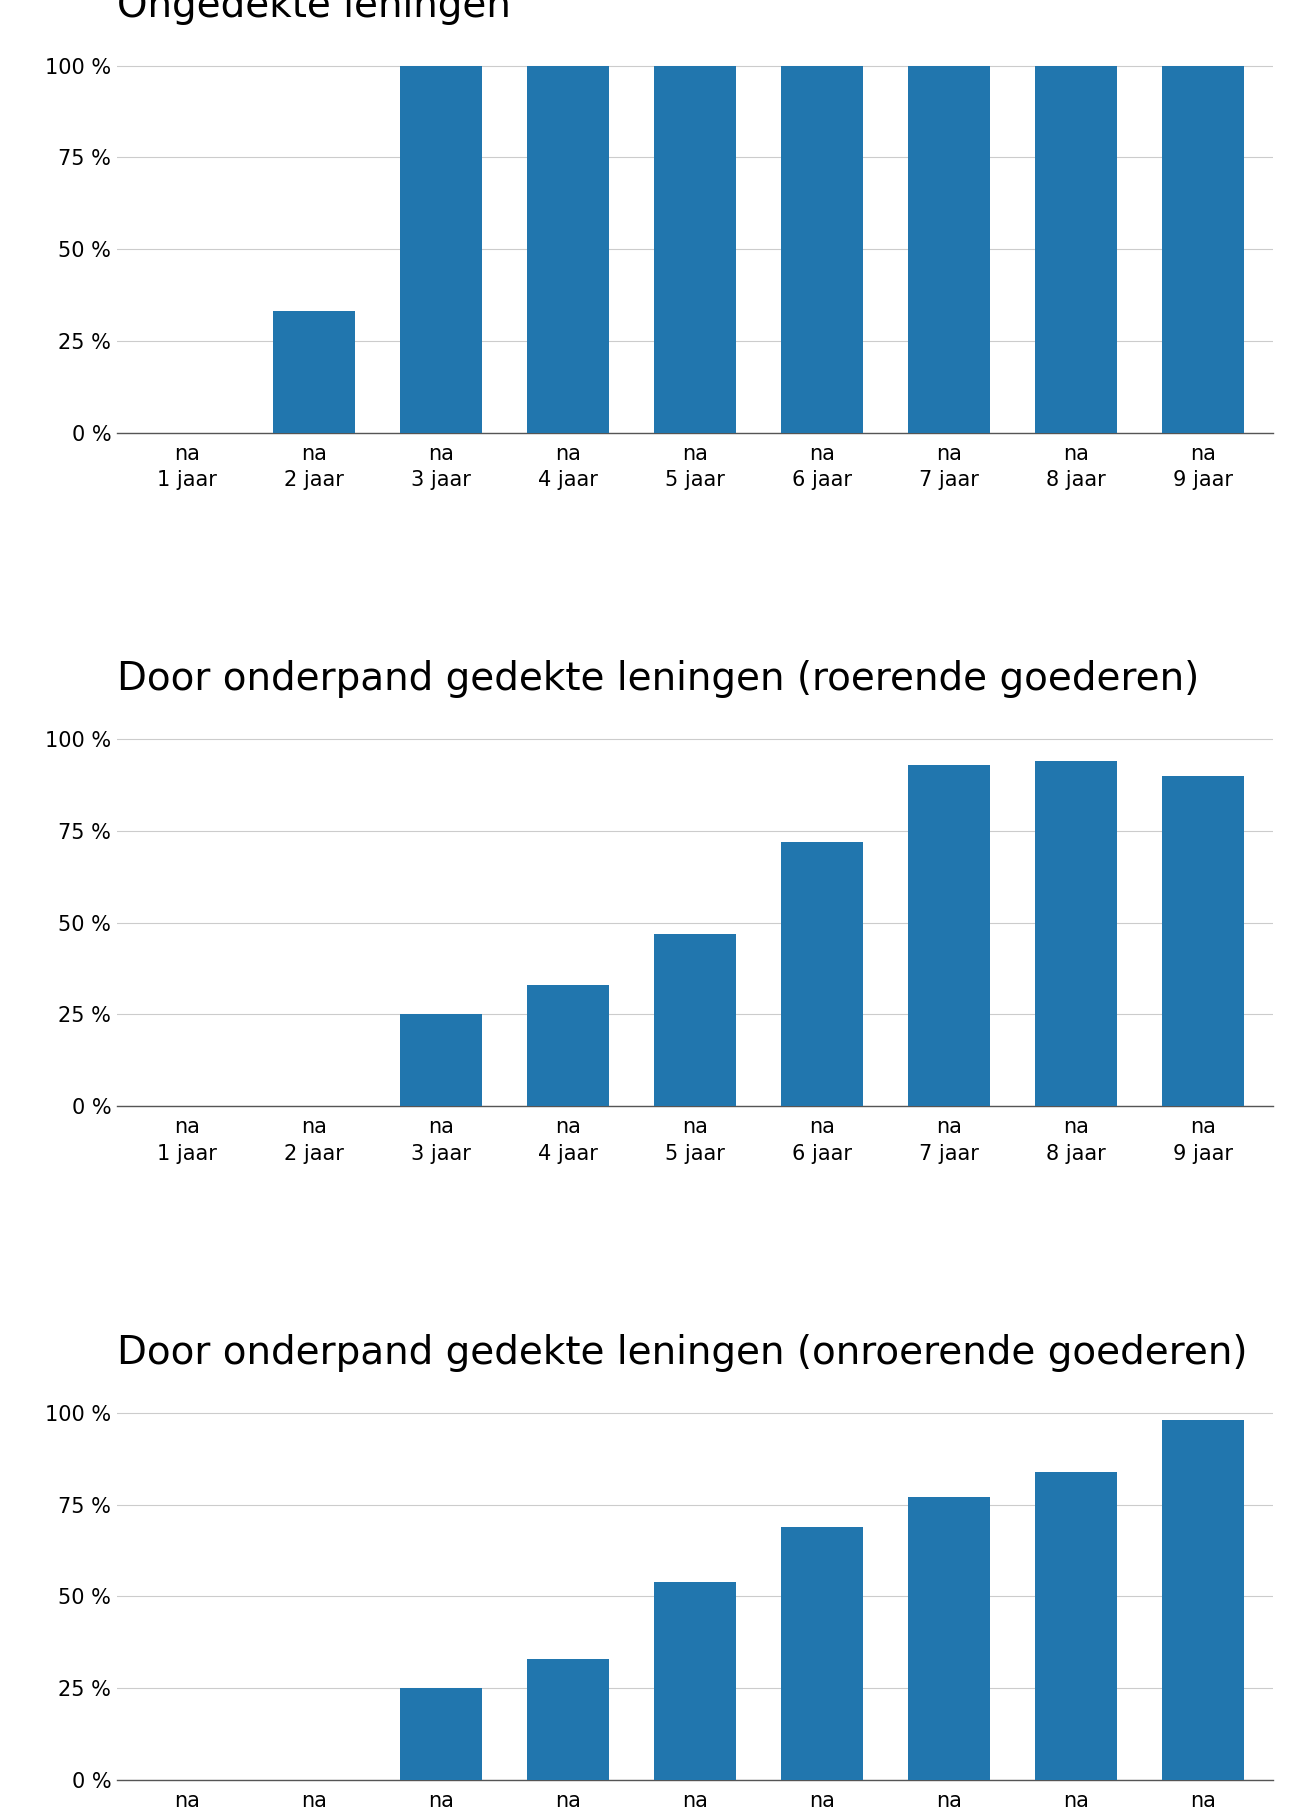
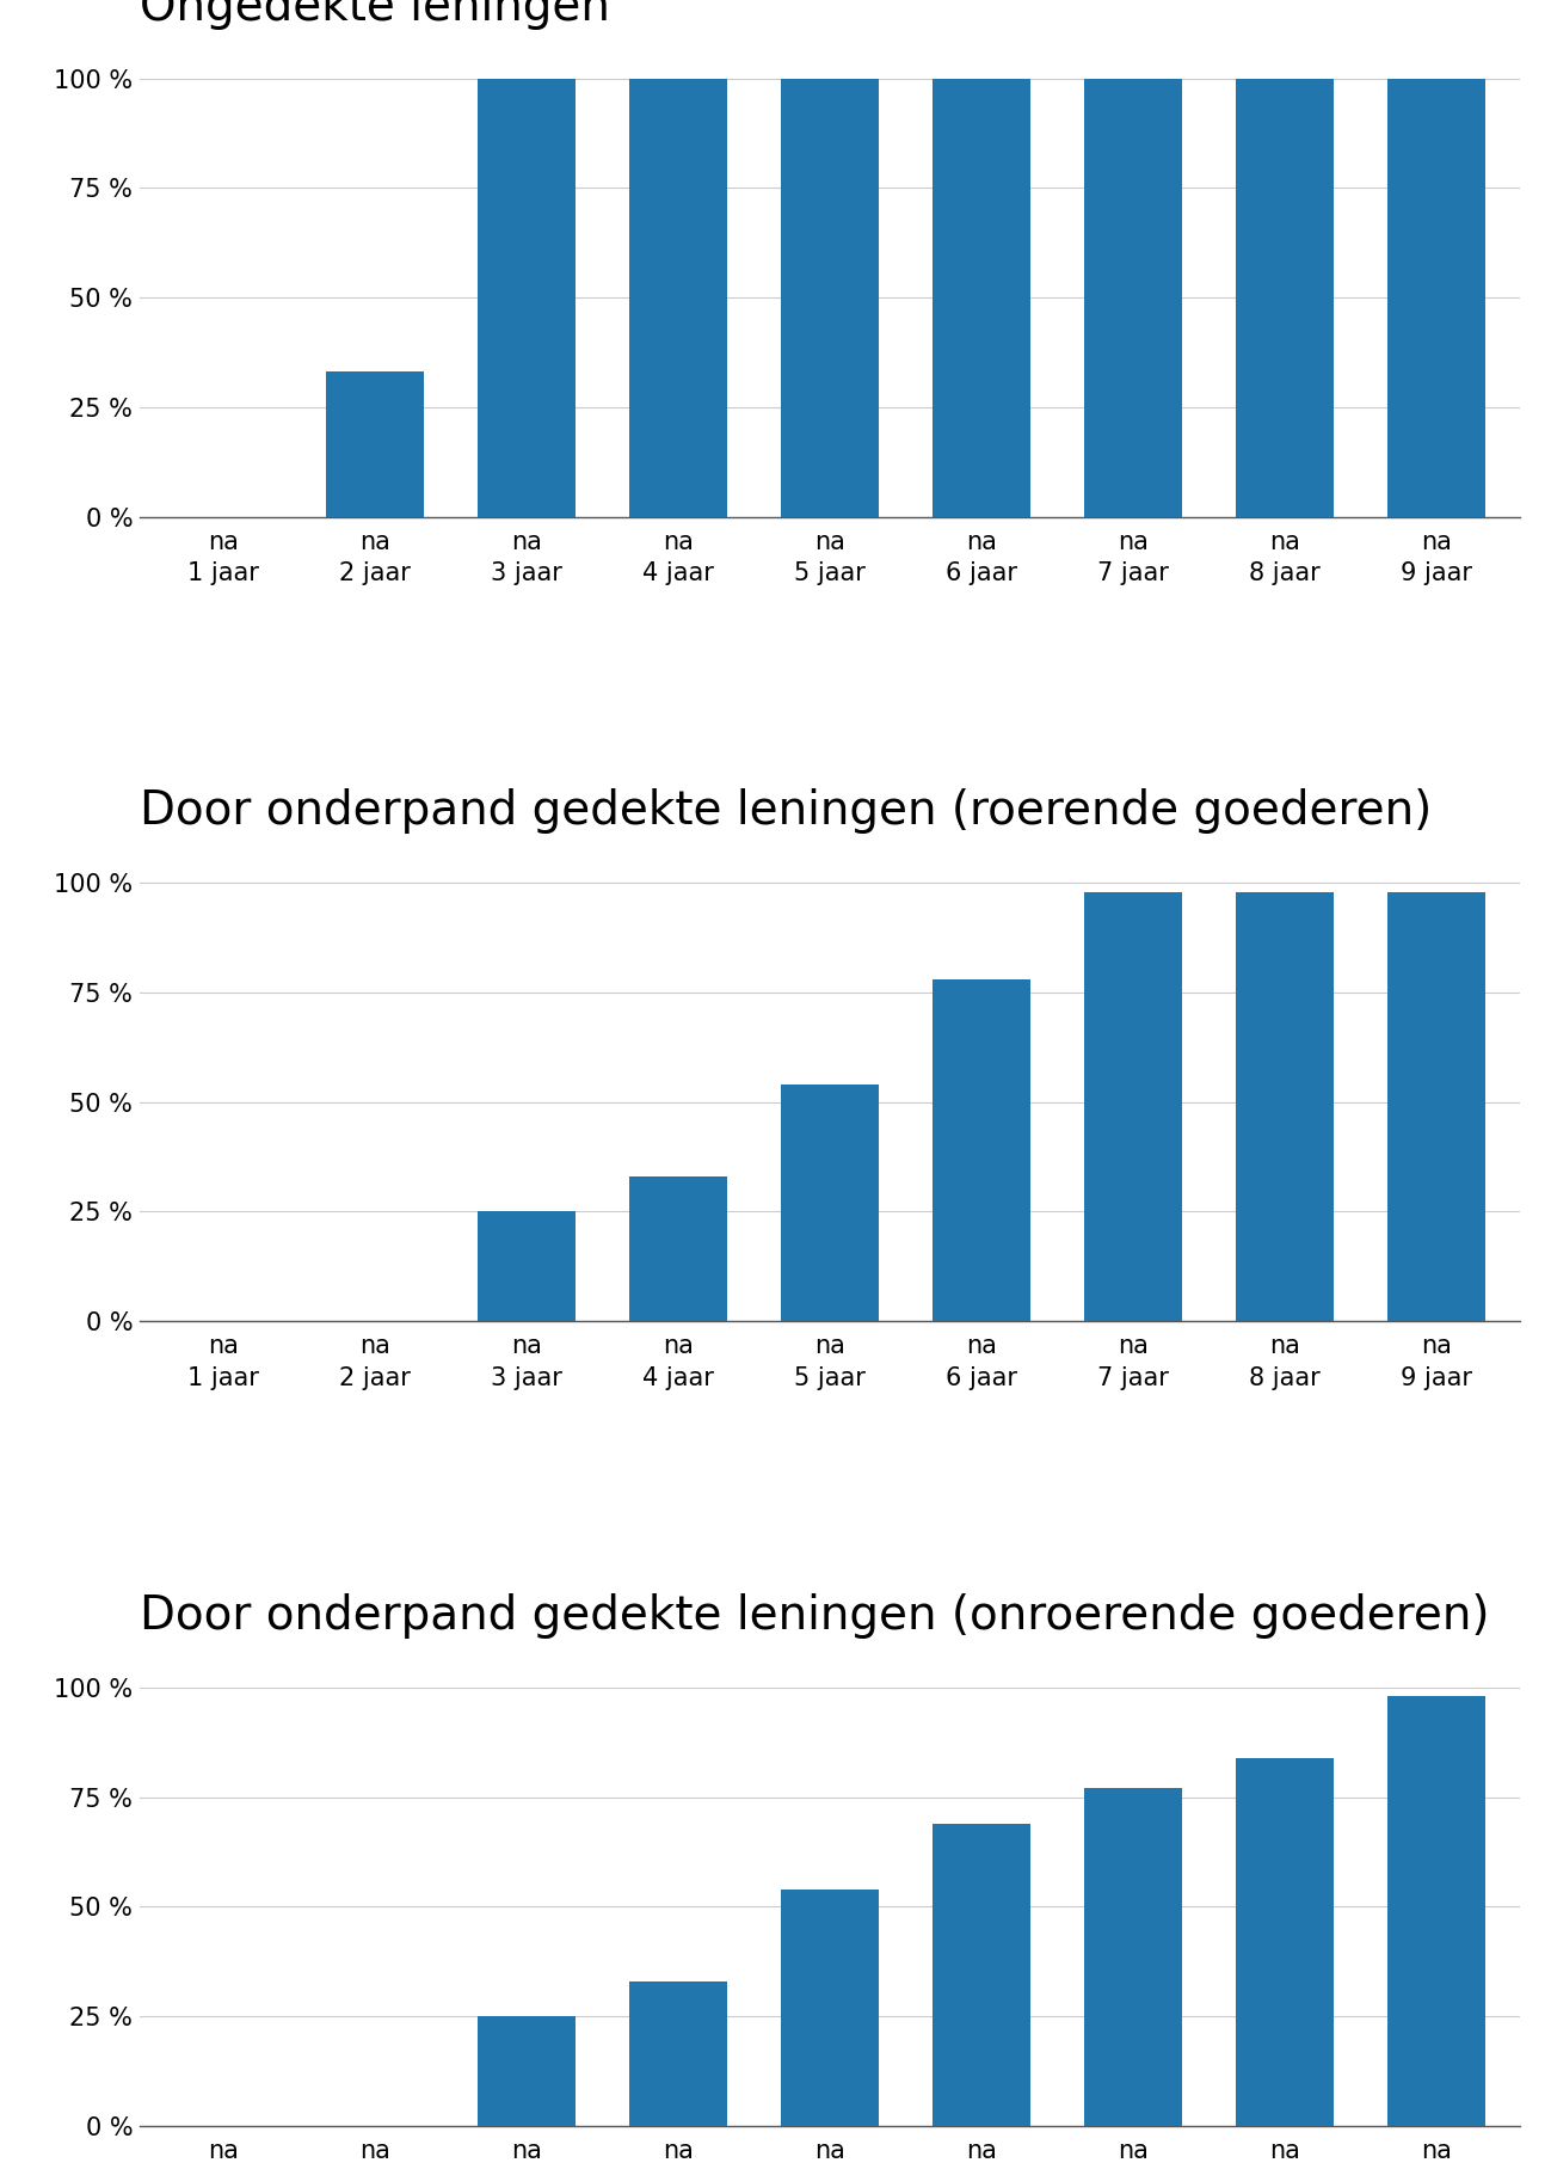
Door onderpand gedekte leningen (roerende goederen)/na 5 jaar: 47 % -> 54 %
Door onderpand gedekte leningen (roerende goederen)/na 6 jaar: 72 % -> 78 %
Door onderpand gedekte leningen (roerende goederen)/na 7 jaar: 93 % -> 98 %
Door onderpand gedekte leningen (roerende goederen)/na 8 jaar: 94 % -> 98 %
Door onderpand gedekte leningen (roerende goederen)/na 9 jaar: 90 % -> 98 %
